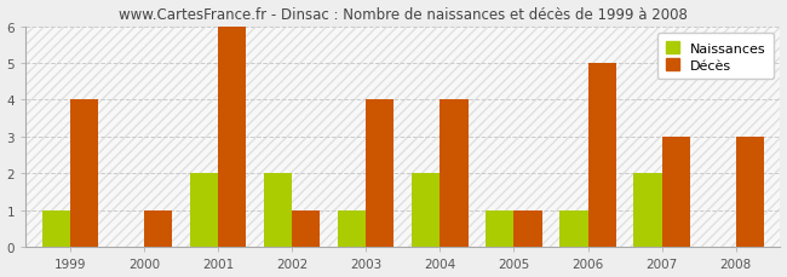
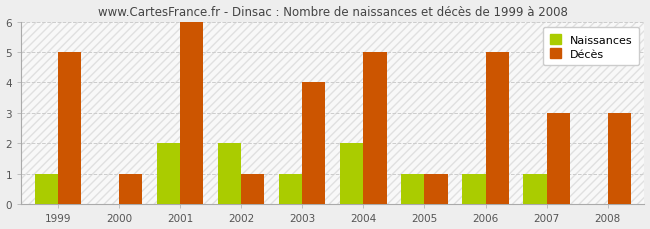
Décès/1999: 4 -> 5
Décès/2004: 4 -> 5
Naissances/2007: 2 -> 1
